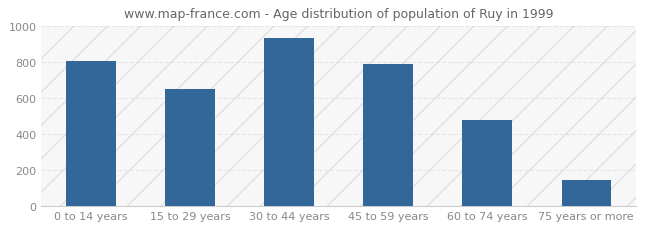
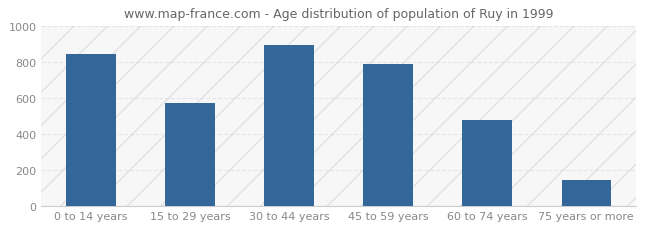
0 to 14 years: 800 -> 840
15 to 29 years: 650 -> 570
30 to 44 years: 930 -> 890
